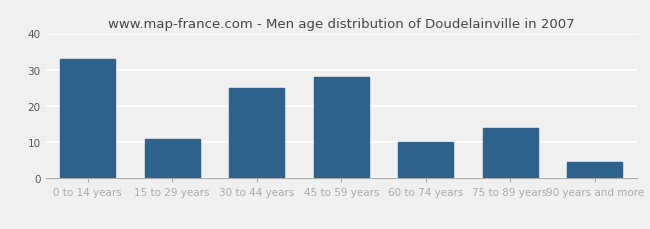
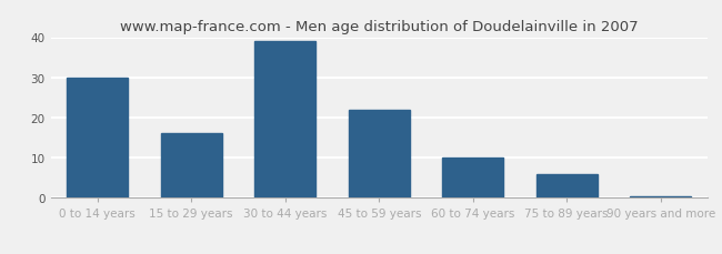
0 to 14 years: 33.0 -> 30.0
15 to 29 years: 11.0 -> 16.0
30 to 44 years: 25.0 -> 39.0
45 to 59 years: 28.0 -> 22.0
75 to 89 years: 14.0 -> 6.0
90 years and more: 4.5 -> 0.4
